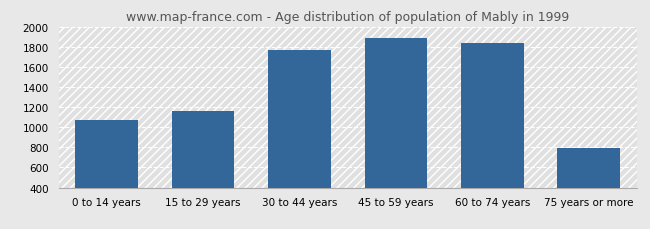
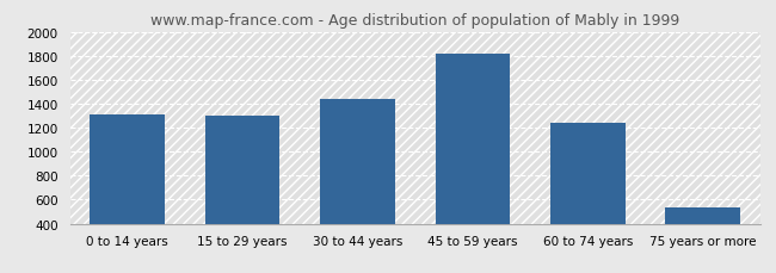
0 to 14 years: 1070 -> 1320
15 to 29 years: 1160 -> 1300
30 to 44 years: 1770 -> 1440
45 to 59 years: 1890 -> 1820
60 to 74 years: 1840 -> 1240
75 years or more: 790 -> 540
